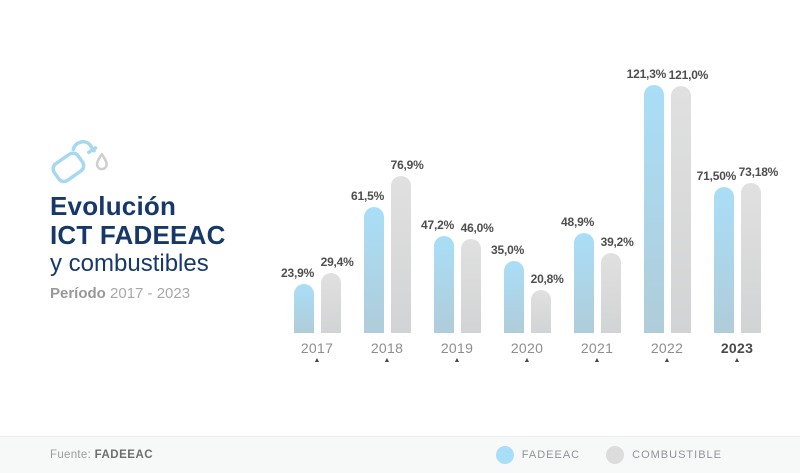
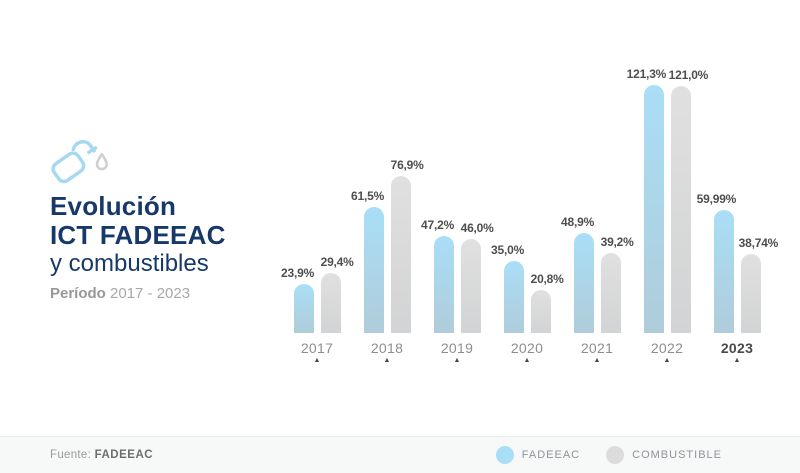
FADEEAC/2023: 71,50% -> 59,99%
COMBUSTIBLE/2023: 73,18% -> 38,74%
